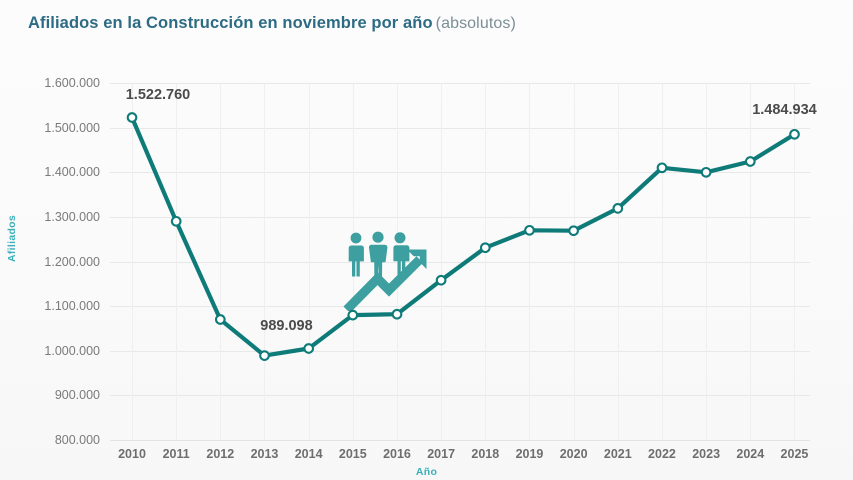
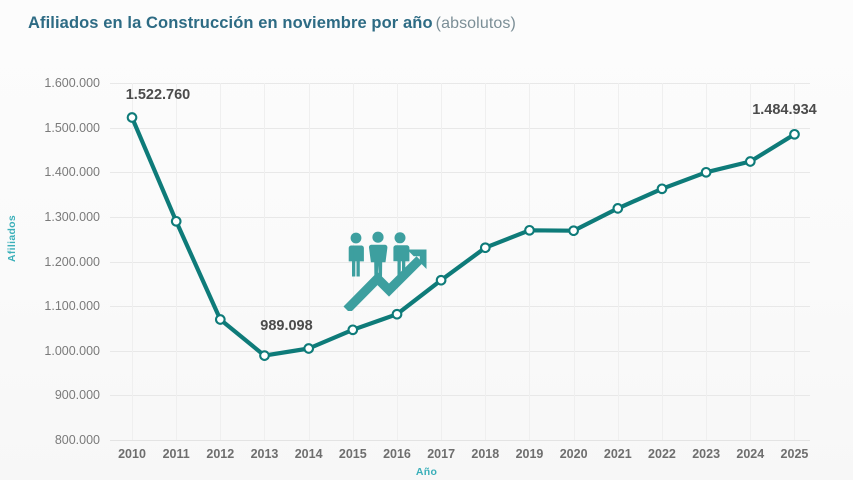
2015: 1080000 -> 1050000
2022: 1410000 -> 1360000
